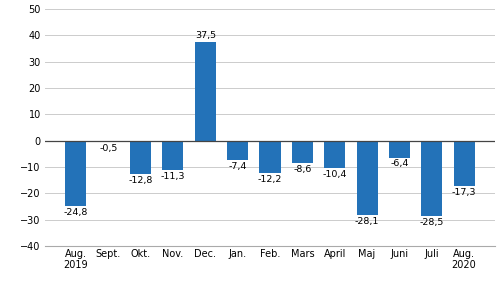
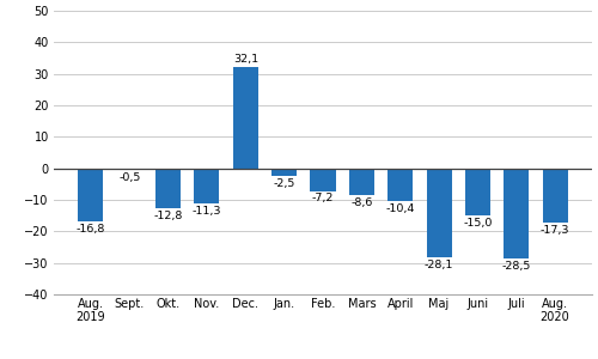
Aug. 2019: -24,8 -> -16,8
Dec.: 37,5 -> 32,1
Jan.: -7,4 -> -2,5
Feb.: -12,2 -> -7,2
Juni: -6,4 -> -15,0
